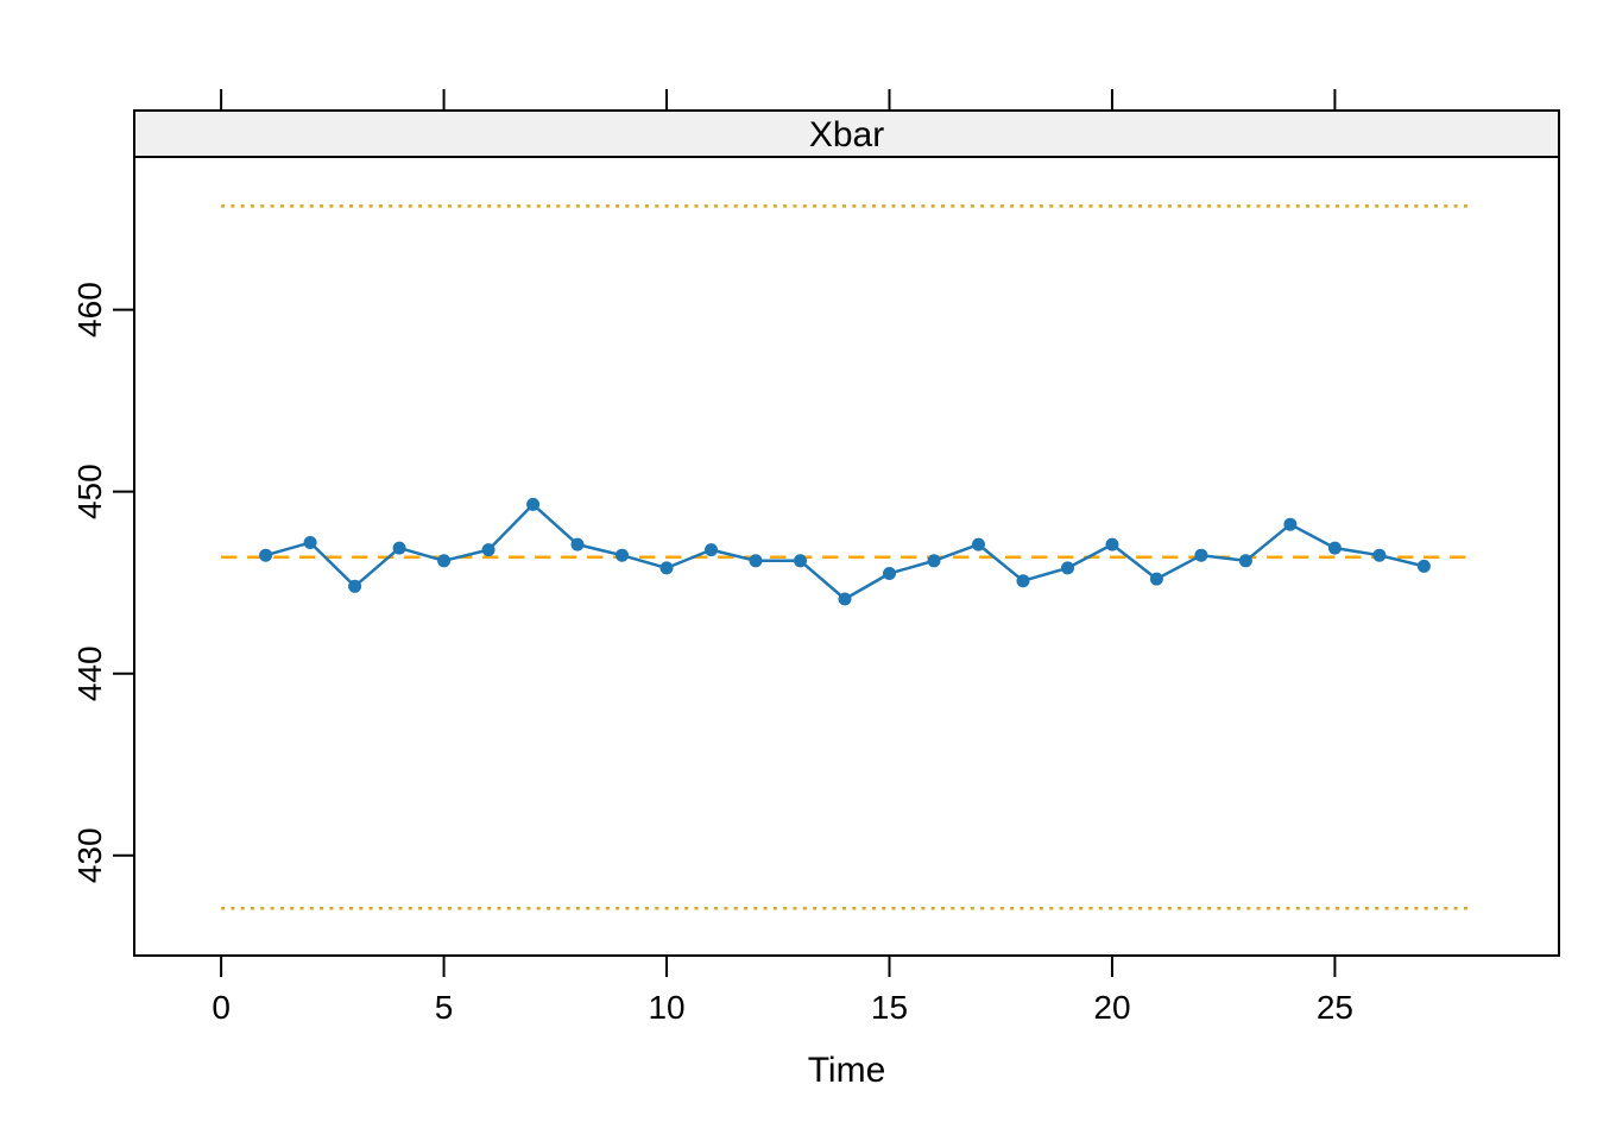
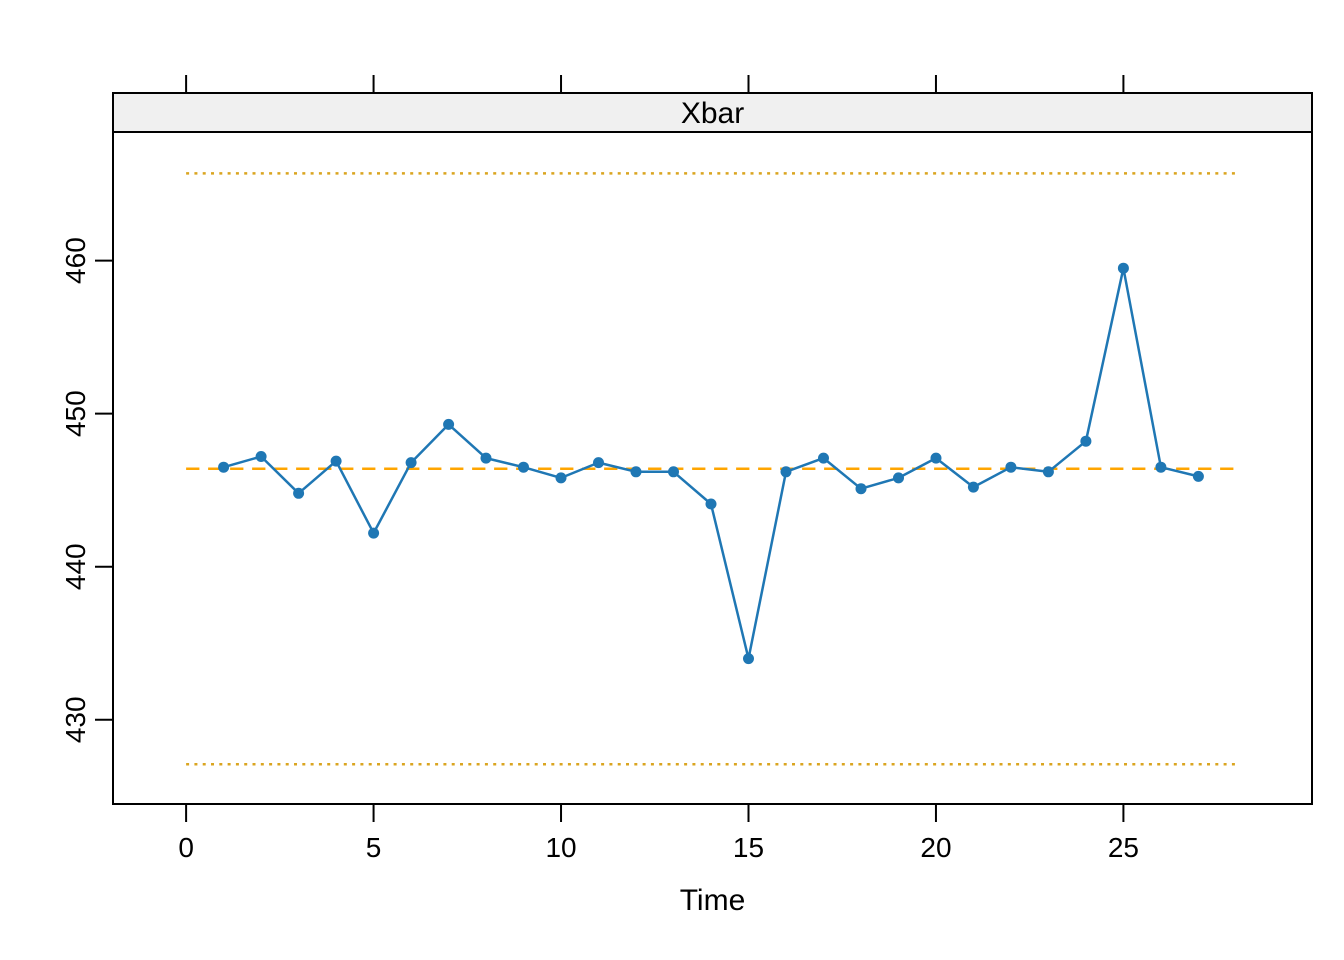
5: 446.2 -> 442.2
15: 445.5 -> 434.0
25: 446.9 -> 459.5
